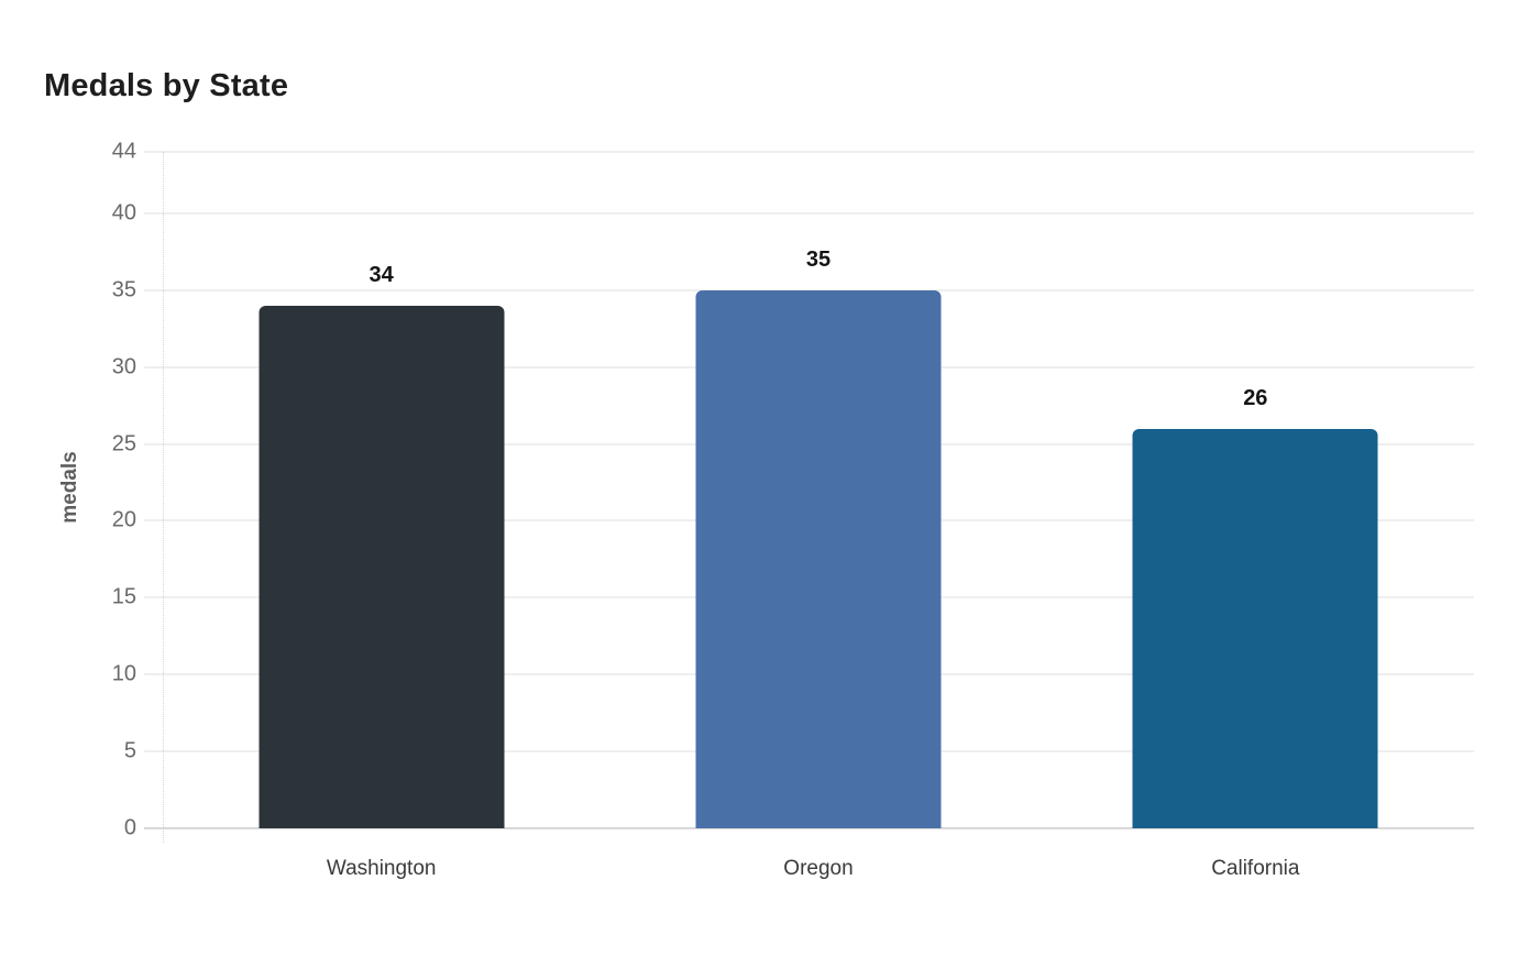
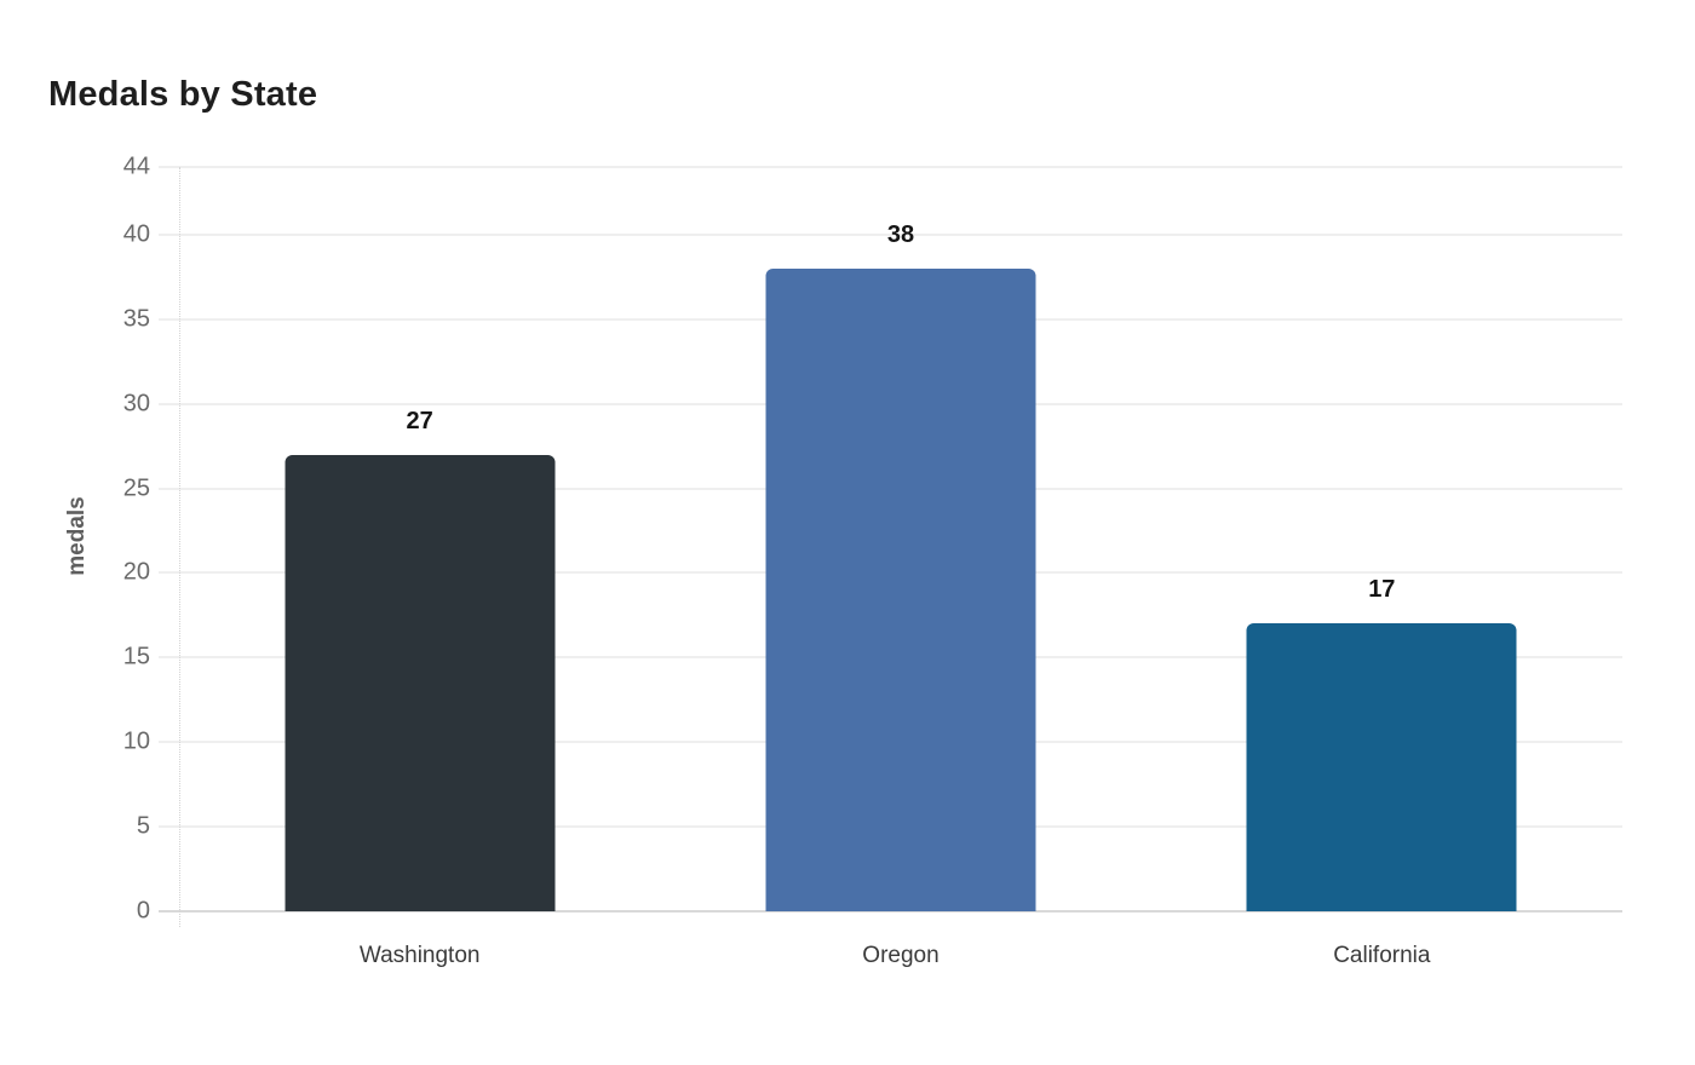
Washington: 34 -> 27
Oregon: 35 -> 38
California: 26 -> 17
